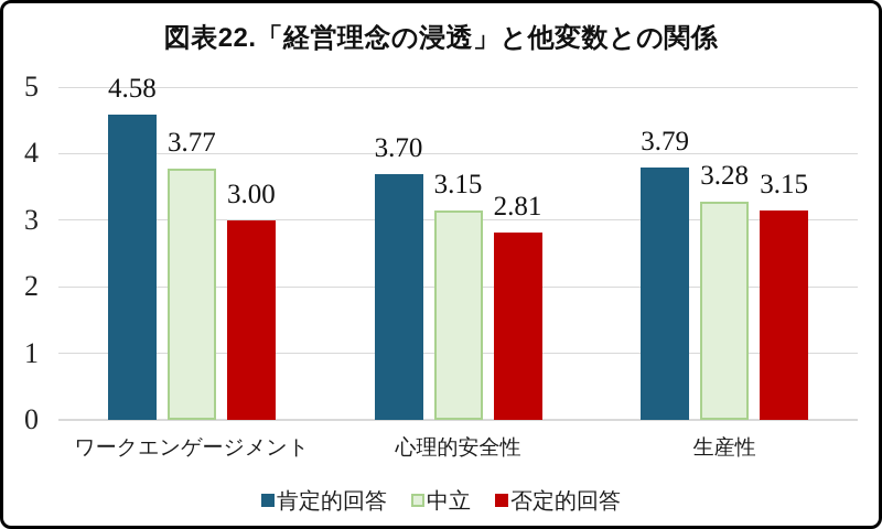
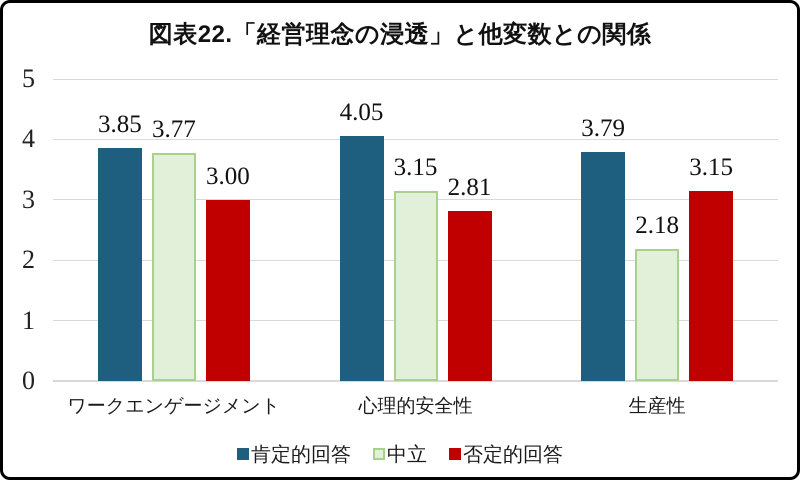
肯定的回答/ワークエンゲージメント: 4.58 -> 3.85
肯定的回答/心理的安全性: 3.70 -> 4.05
中立/生産性: 3.28 -> 2.18
